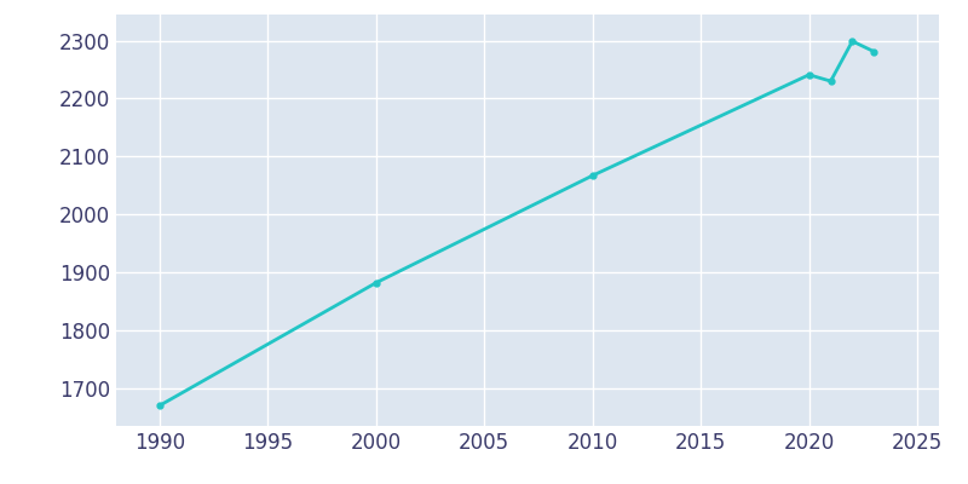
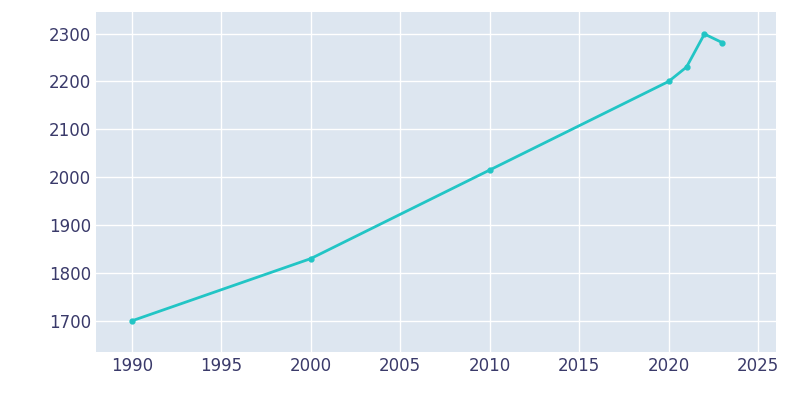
1990: 1670 -> 1700
2000: 1882 -> 1830
2010: 2067 -> 2015
2020: 2241 -> 2200
